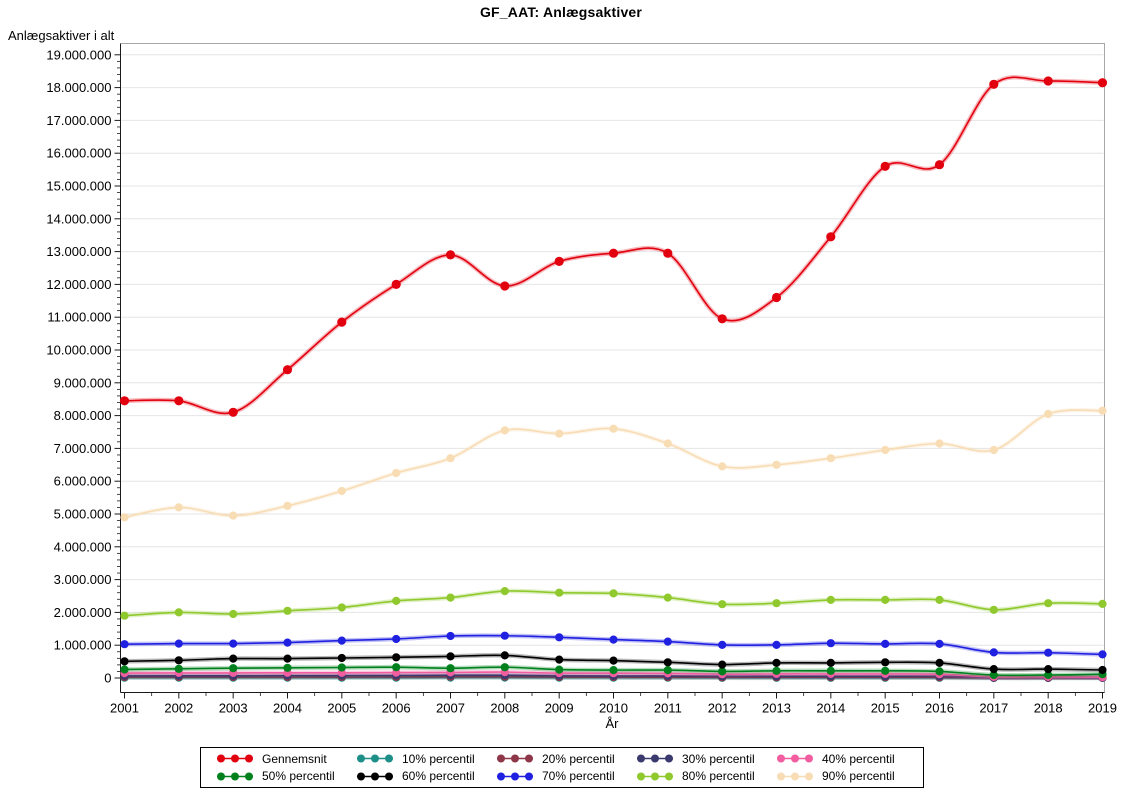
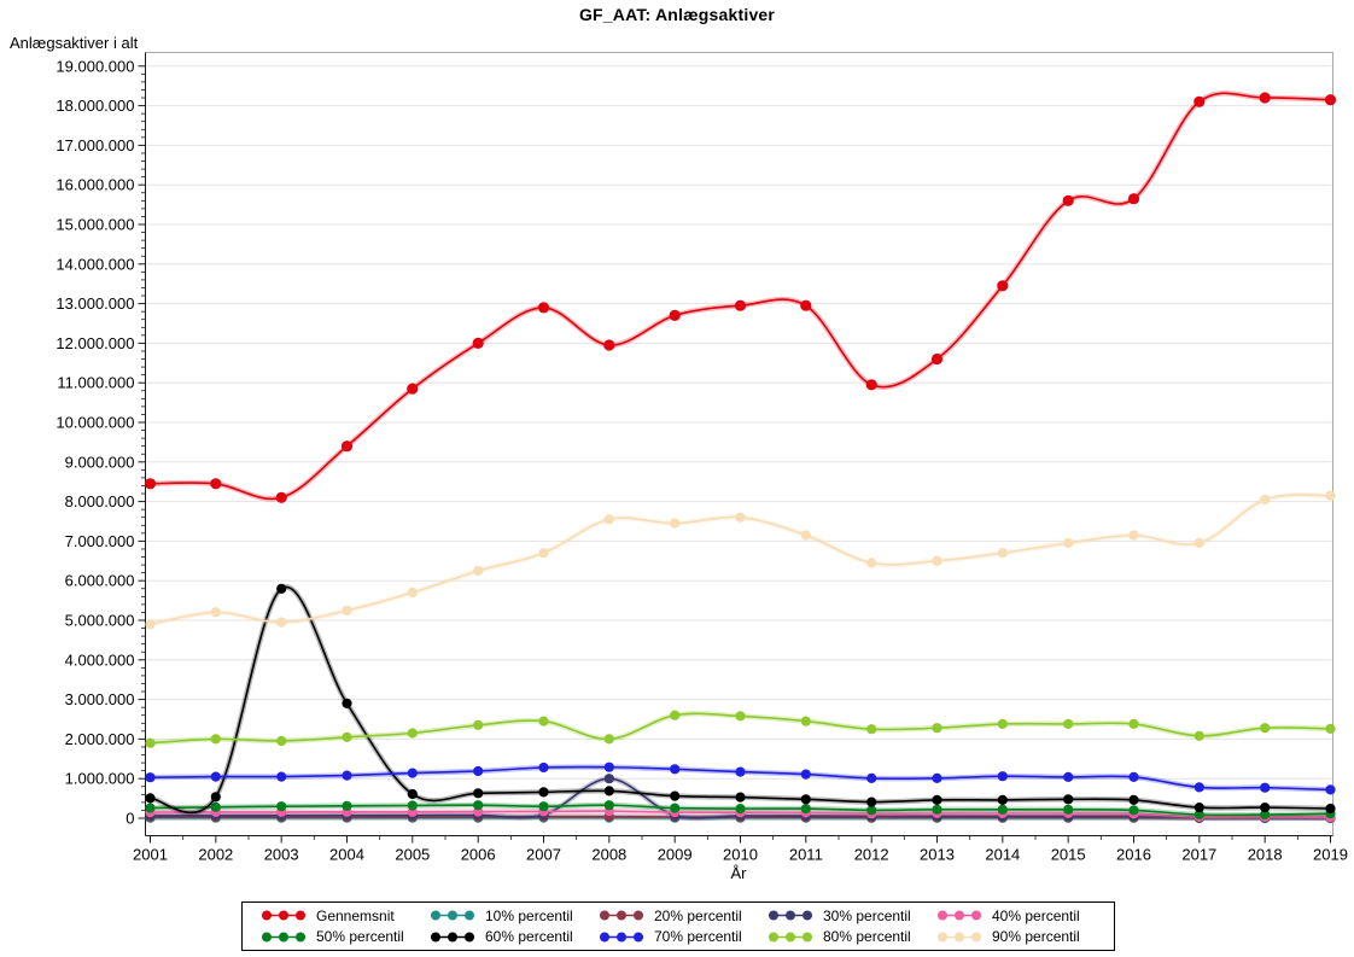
60% percentil/2003: 600000 -> 5800000
60% percentil/2004: 600000 -> 2900000
30% percentil/2008: 100000 -> 1000000
80% percentil/2008: 2600000 -> 2000000
